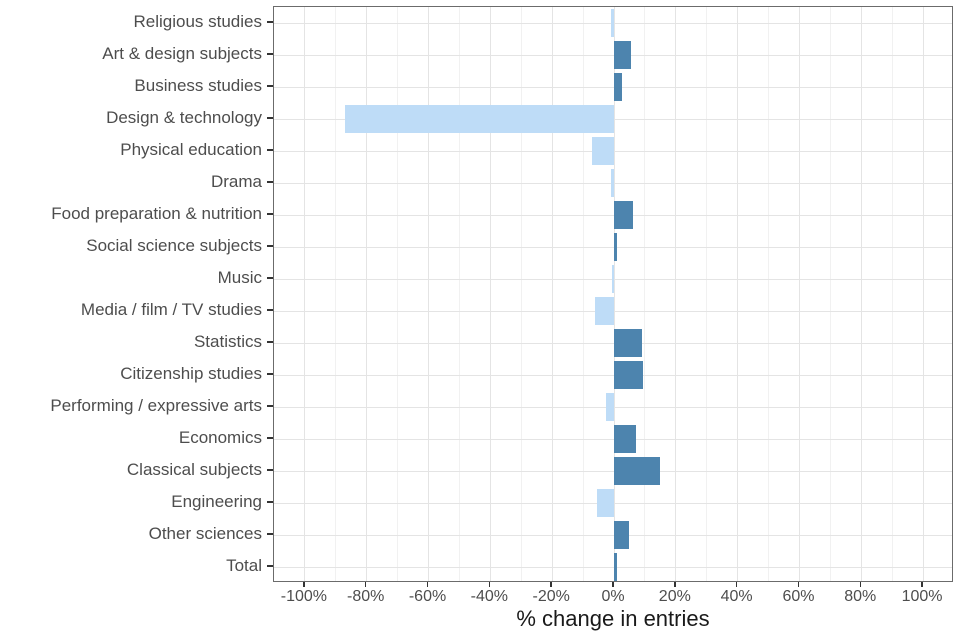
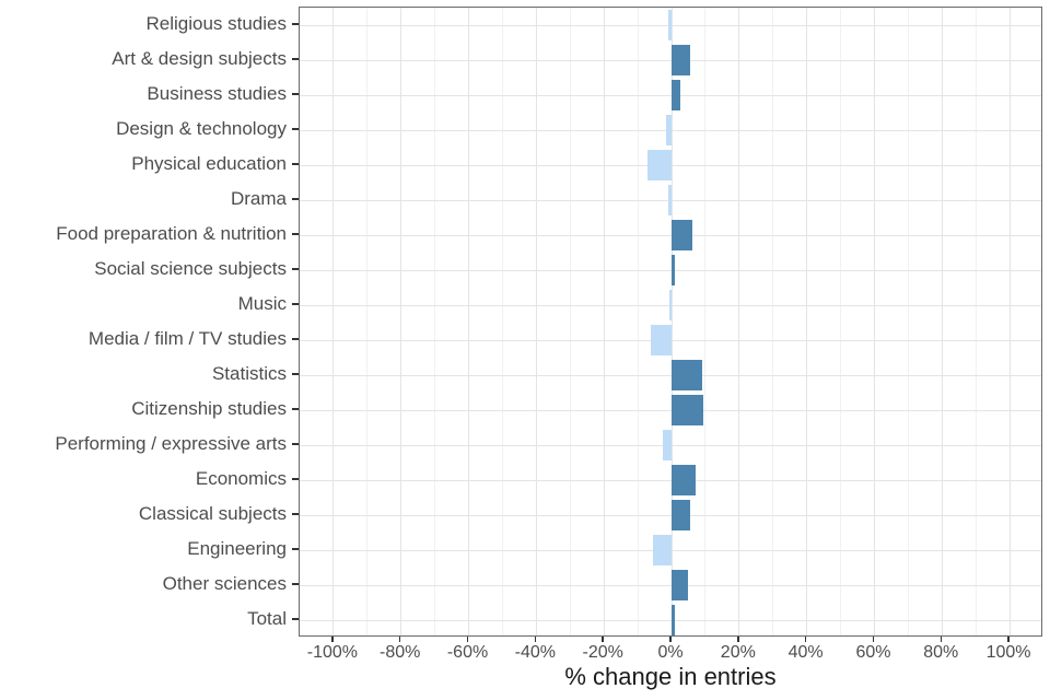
Design & technology: -87% -> -2%
Classical subjects: 15% -> 6%
